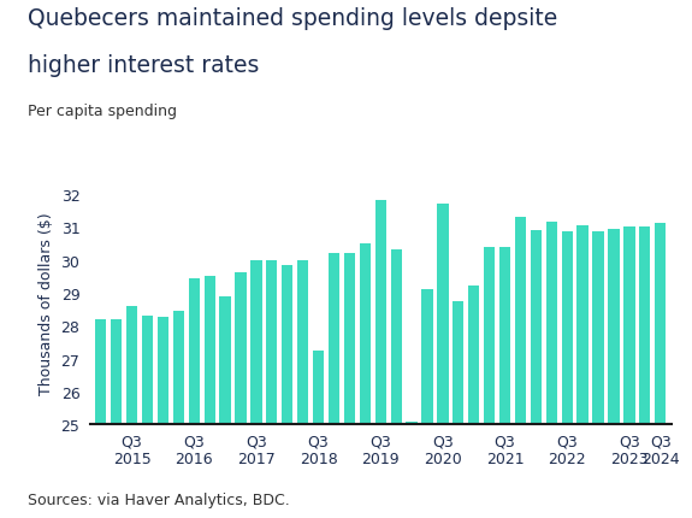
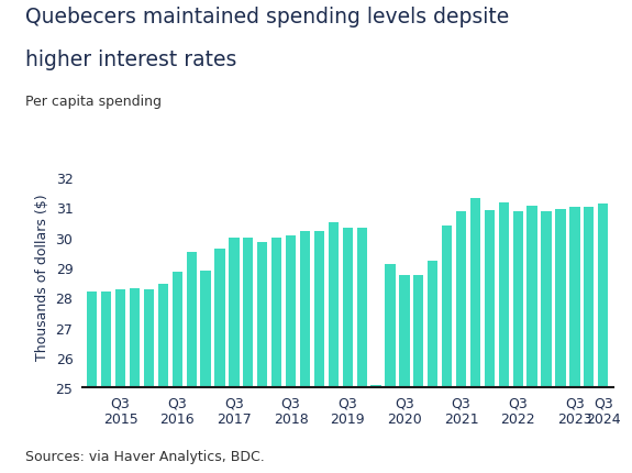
Q3 2015: 28.60 -> 28.25
Q3 2016: 29.45 -> 28.85
Q3 2018: 27.25 -> 30.05
Q3 2019: 31.80 -> 30.30
Q3 2020: 31.70 -> 28.75
Q3 2021: 30.40 -> 30.85
